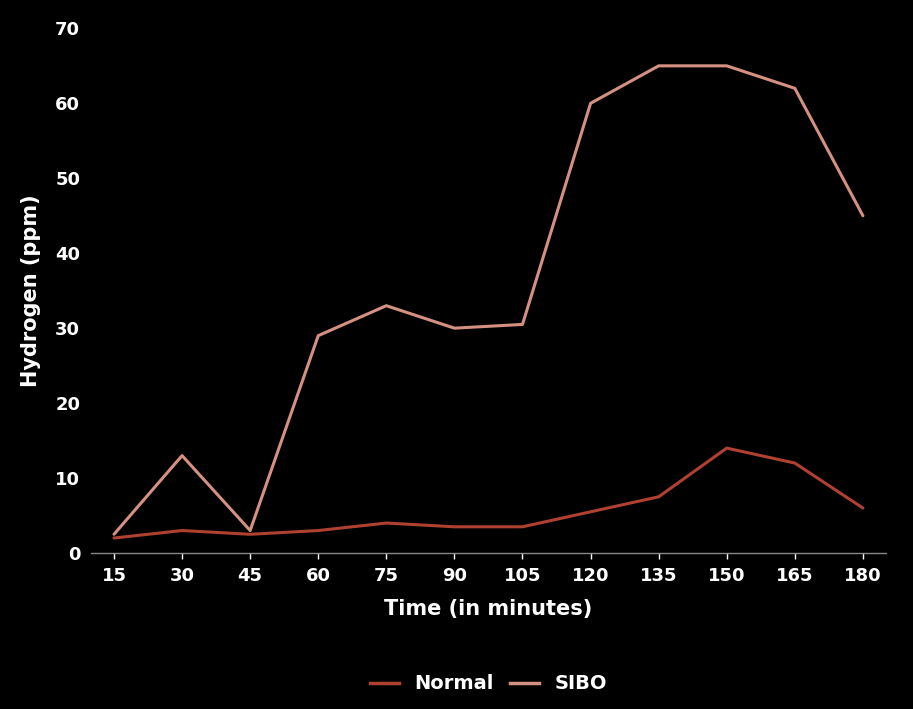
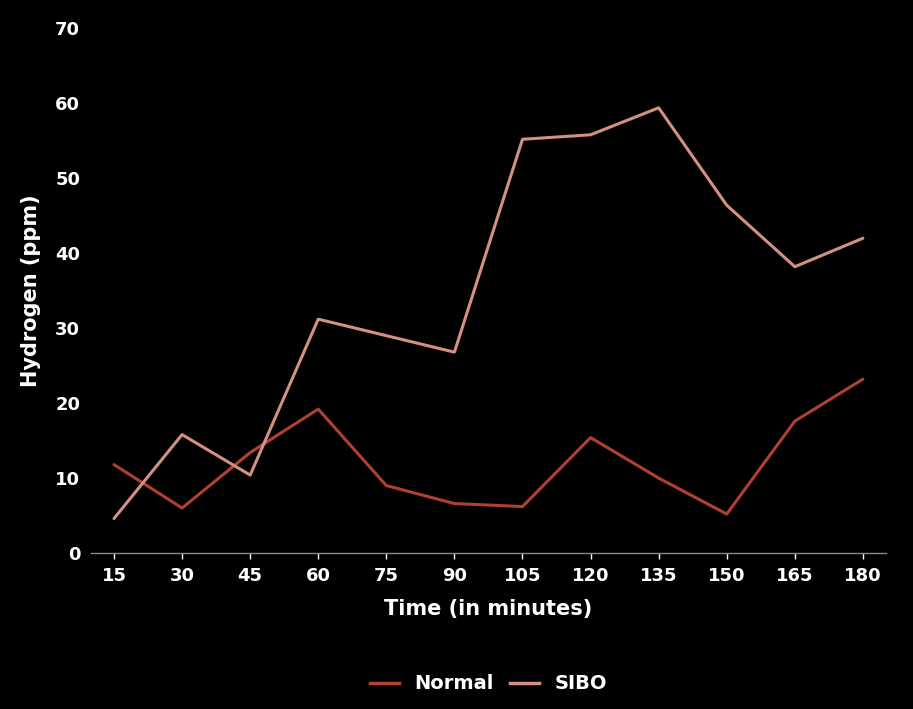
Normal/15: 2.0 -> 11.8
SIBO/15: 2.5 -> 4.6
Normal/30: 3.0 -> 6.0
SIBO/30: 13.0 -> 15.8
Normal/45: 2.5 -> 13.4
SIBO/45: 3.0 -> 10.4
Normal/60: 3.0 -> 19.2
SIBO/60: 29.0 -> 31.2
Normal/75: 4.0 -> 9.0
SIBO/75: 33.0 -> 29.0
Normal/90: 3.5 -> 6.6
SIBO/90: 30.0 -> 26.8
Normal/105: 3.5 -> 6.2
SIBO/105: 30.5 -> 55.2
Normal/120: 5.5 -> 15.4
SIBO/120: 60.0 -> 55.8
Normal/135: 7.5 -> 10.0
SIBO/135: 65.0 -> 59.4
Normal/150: 14.0 -> 5.2
SIBO/150: 65.0 -> 46.4
Normal/165: 12.0 -> 17.6
SIBO/165: 62.0 -> 38.2
Normal/180: 6.0 -> 23.2
SIBO/180: 45.0 -> 42.0
